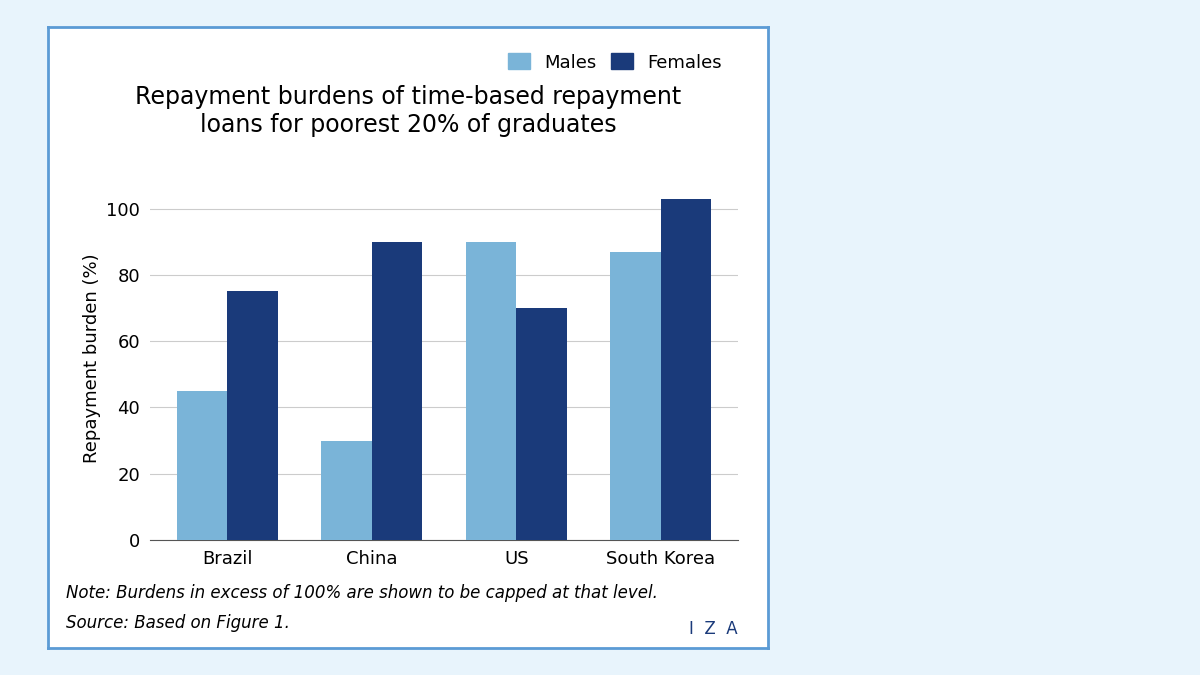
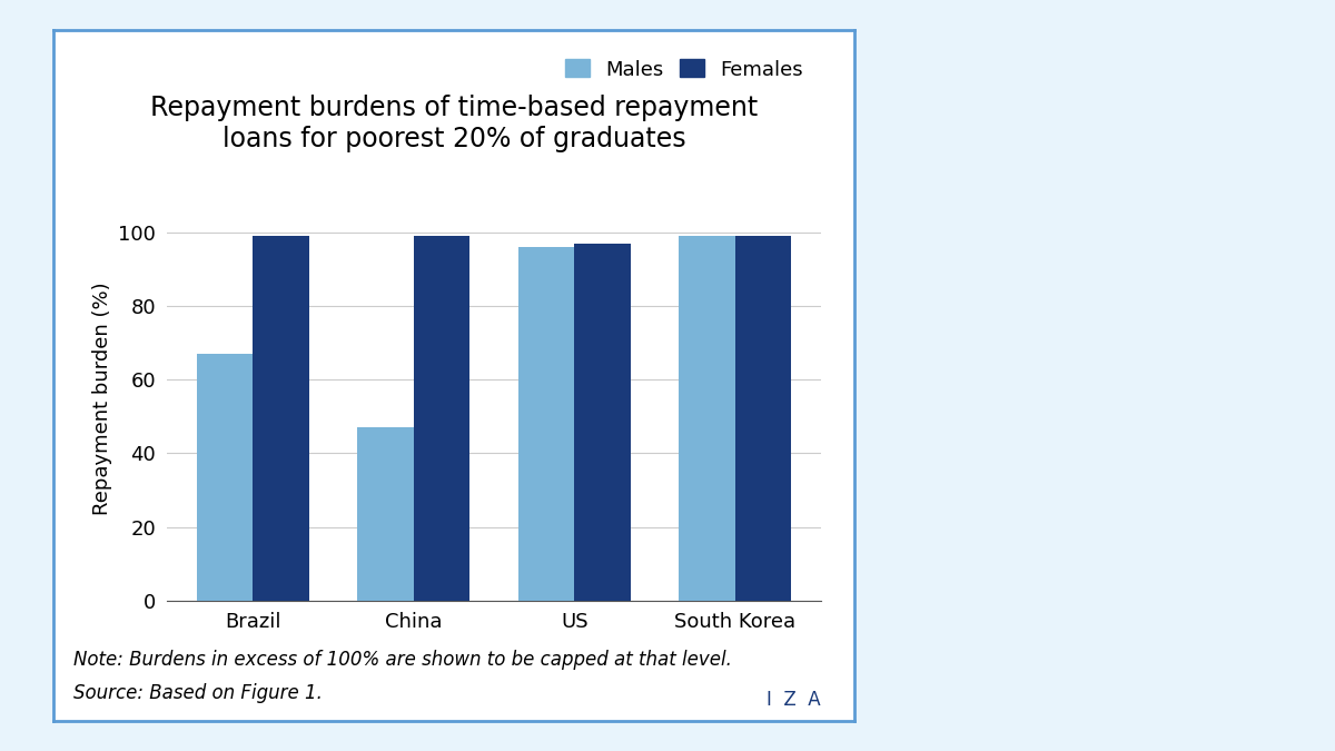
Males/Brazil: 45 -> 67
Females/Brazil: 75 -> 99
Males/China: 30 -> 47
Females/China: 90 -> 99
Males/US: 90 -> 96
Females/US: 70 -> 97
Males/South Korea: 87 -> 99
Females/South Korea: 103 -> 99
